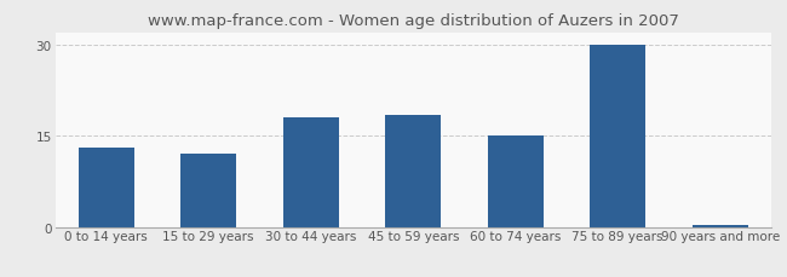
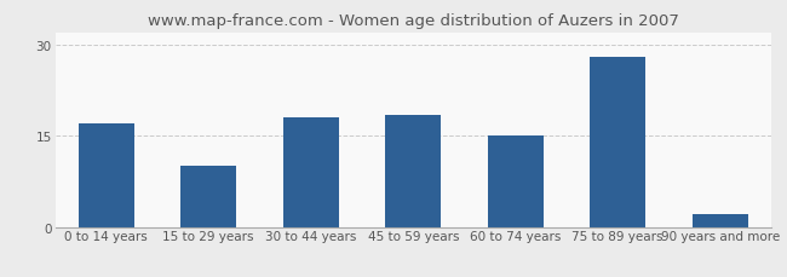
0 to 14 years: 13.0 -> 17.0
15 to 29 years: 12.0 -> 10.0
75 to 89 years: 30.0 -> 28.0
90 years and more: 0.3 -> 2.2
